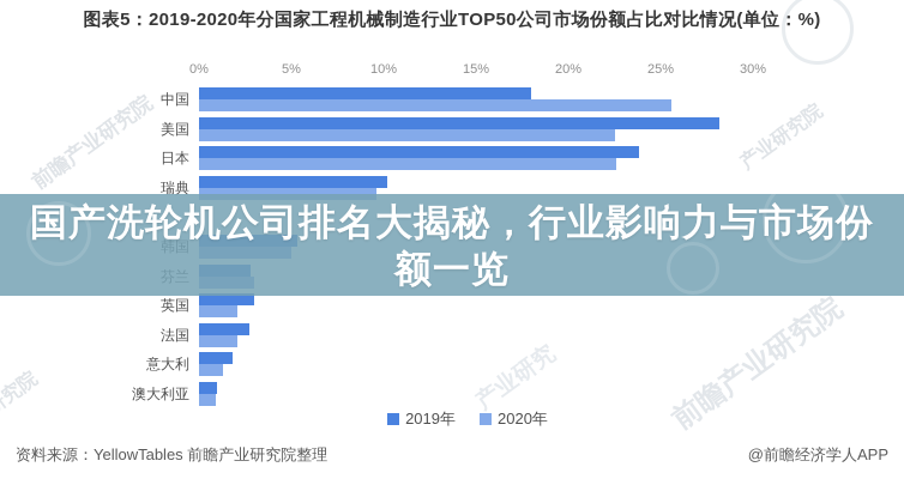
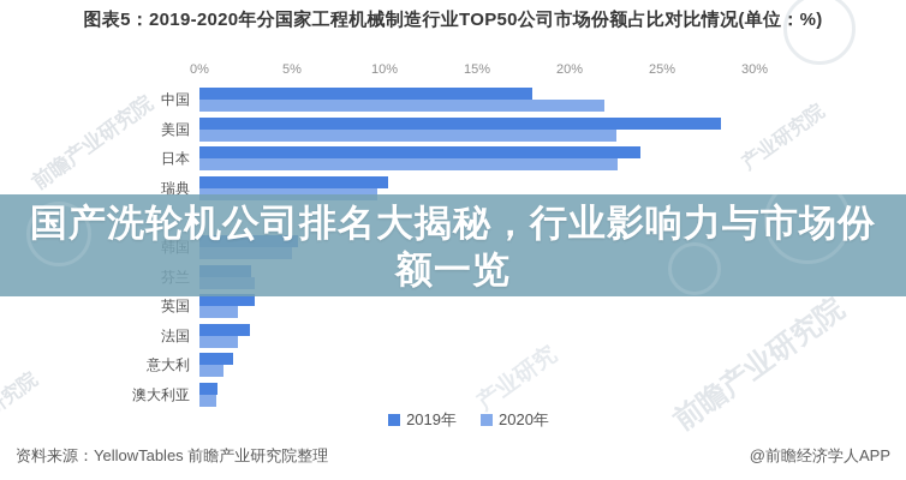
2020年/中国: 25.6% -> 21.9%
